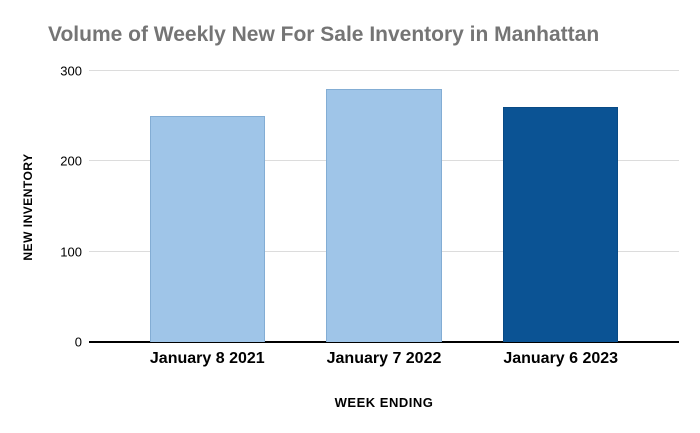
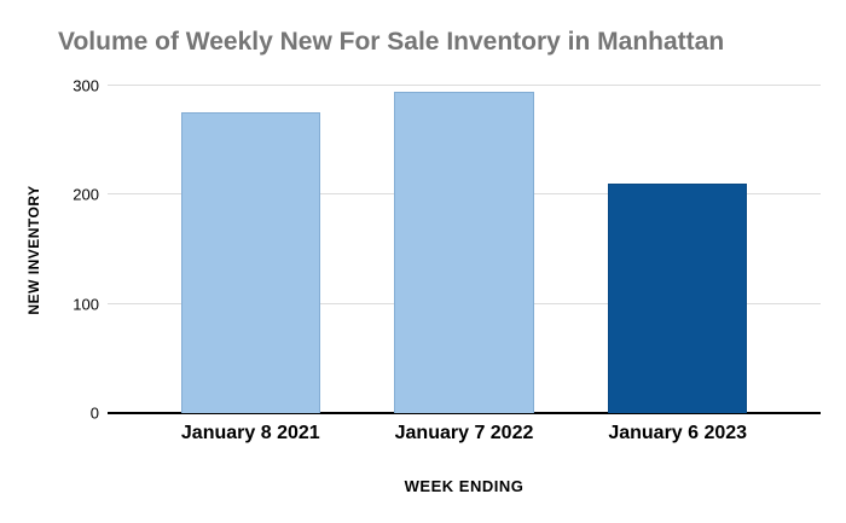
January 8 2021: 250 -> 280
January 7 2022: 280 -> 300
January 6 2023: 260 -> 210
